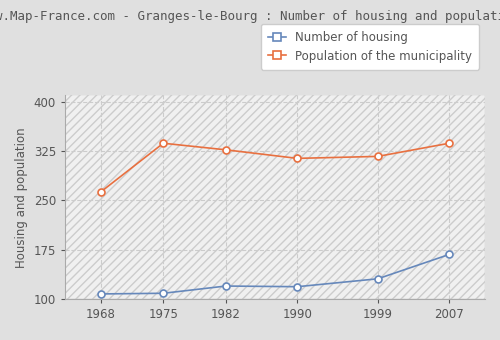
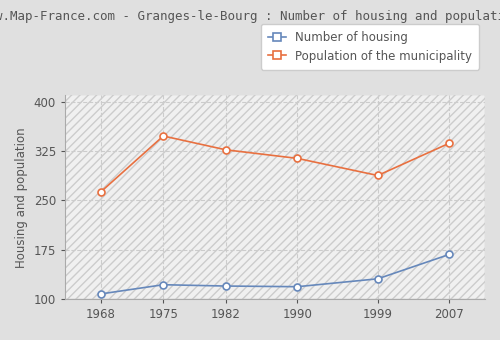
Number of housing/1975: 109 -> 122
Population of the municipality/1975: 337 -> 348
Population of the municipality/1999: 317 -> 288
